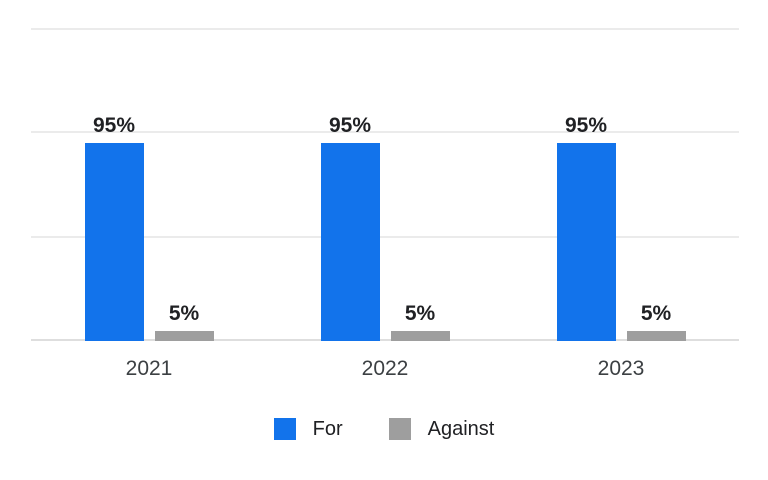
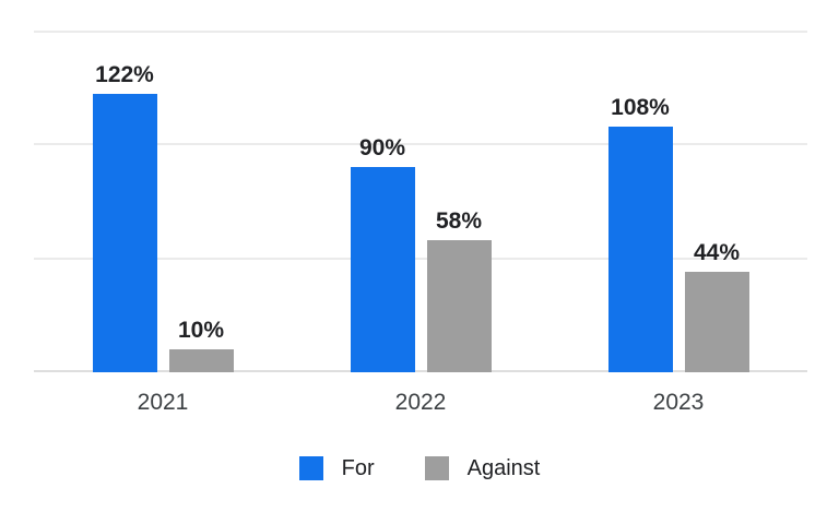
For/2021: 95% -> 122%
Against/2021: 5% -> 10%
For/2022: 95% -> 90%
Against/2022: 5% -> 58%
For/2023: 95% -> 108%
Against/2023: 5% -> 44%
